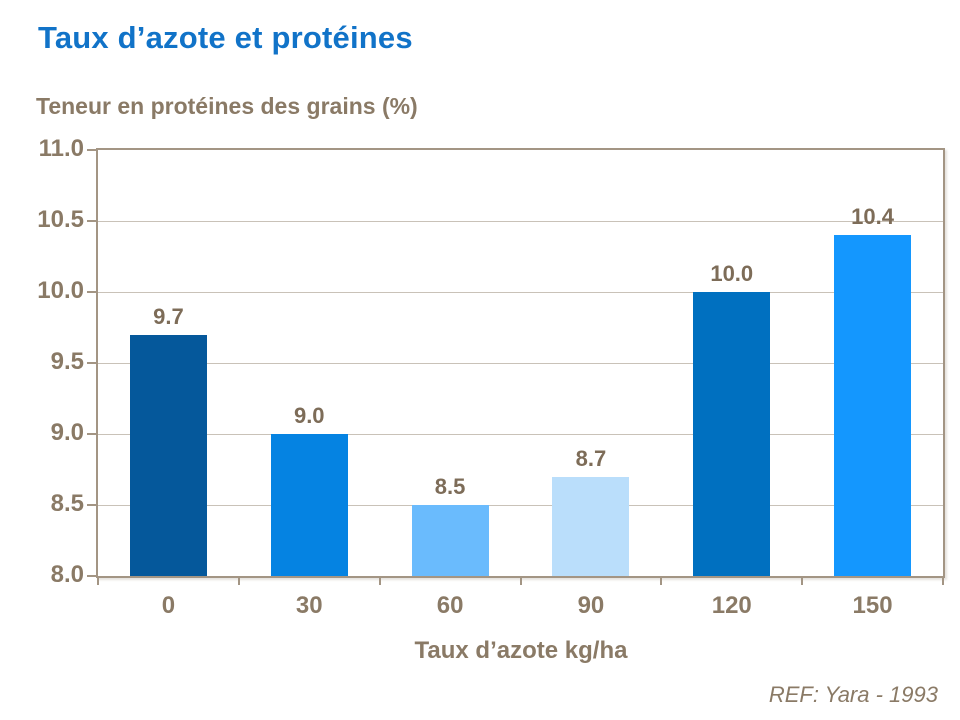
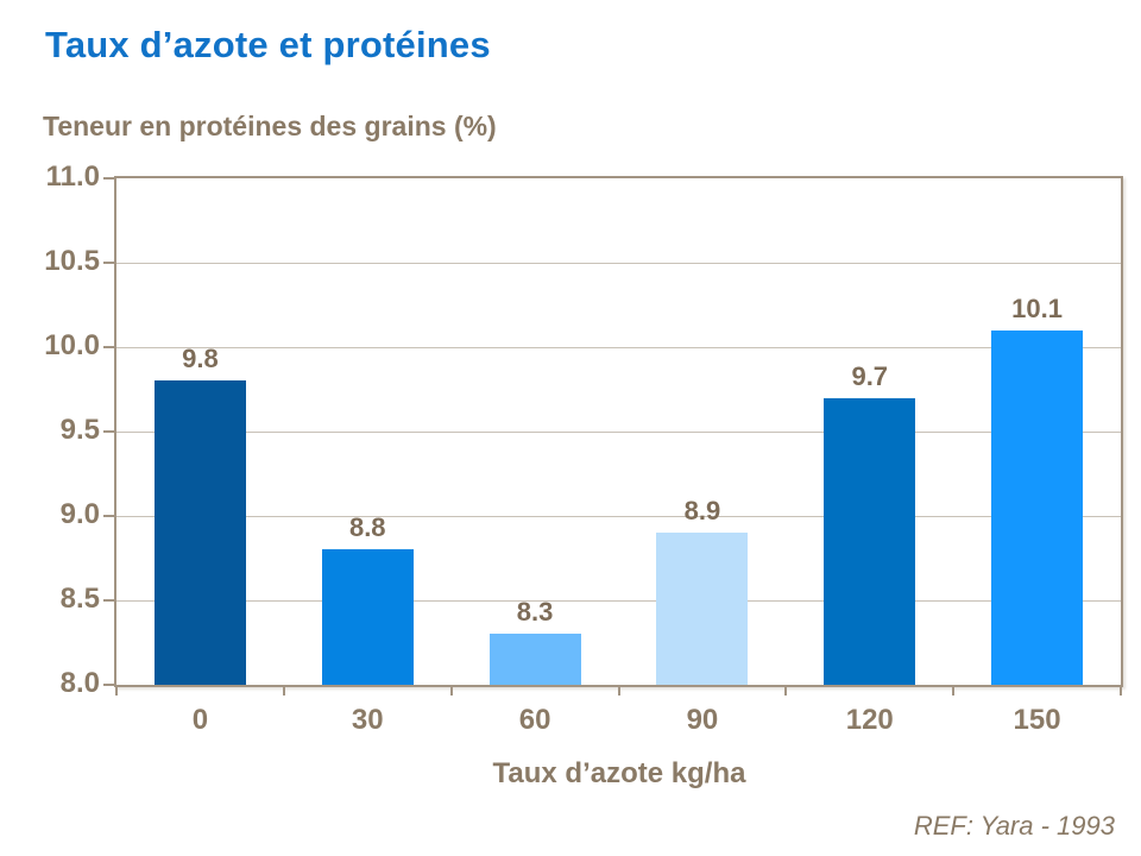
0: 9.7 -> 9.8
30: 9.0 -> 8.8
60: 8.5 -> 8.3
90: 8.7 -> 8.9
120: 10.0 -> 9.7
150: 10.4 -> 10.1
